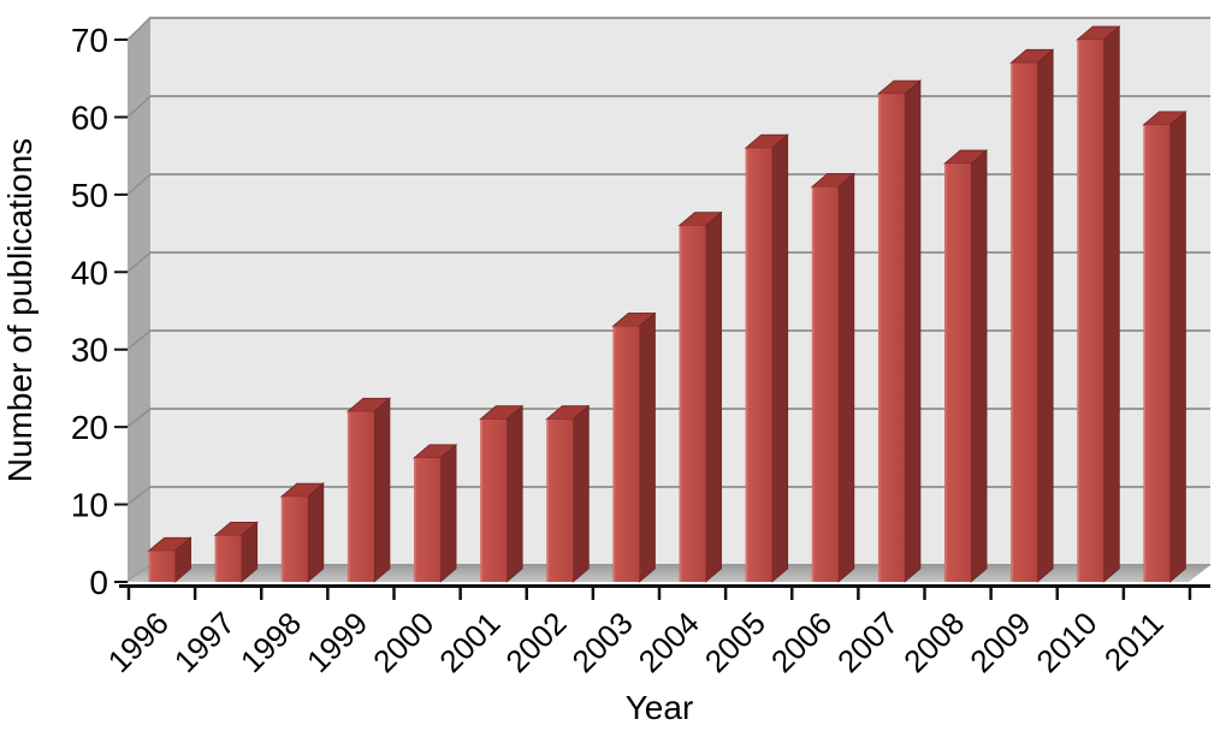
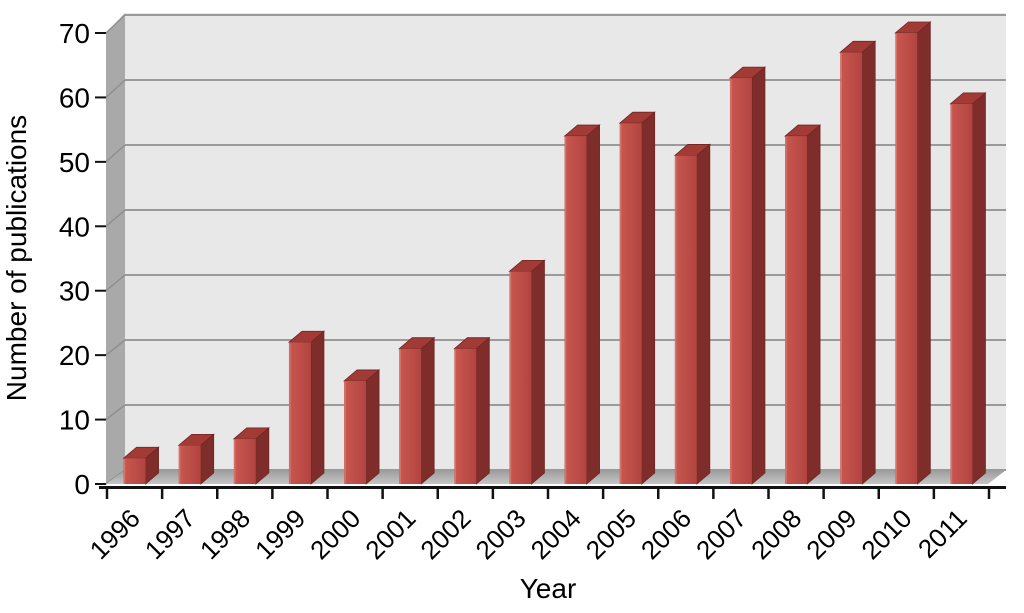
1998: 11 -> 7
2004: 46 -> 54
